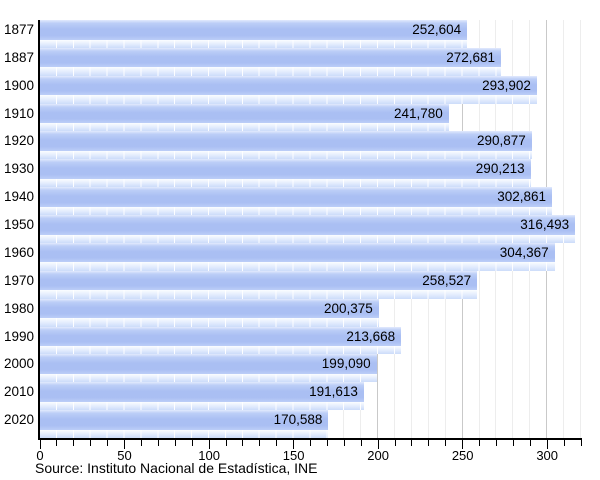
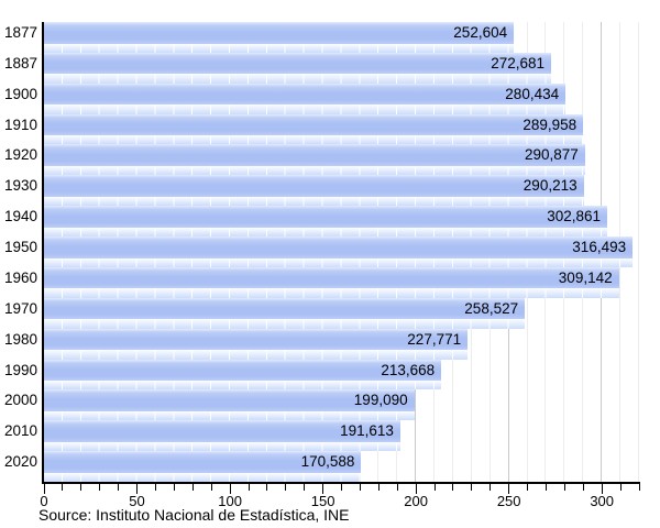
1900: 293,902 -> 280,434
1910: 241,780 -> 289,958
1960: 304,367 -> 309,142
1980: 200,375 -> 227,771
